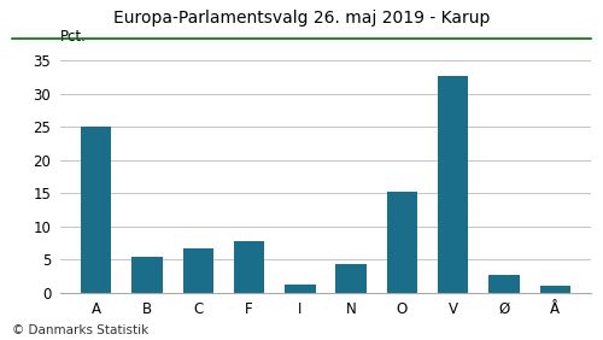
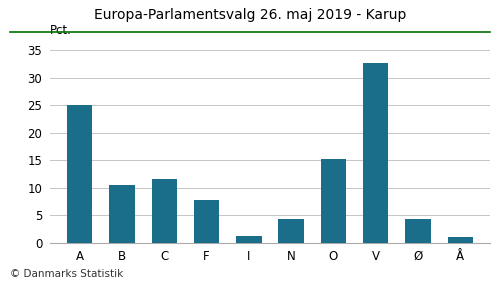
B: 5.4 -> 10.4
C: 6.7 -> 11.6
Ø: 2.6 -> 4.2
